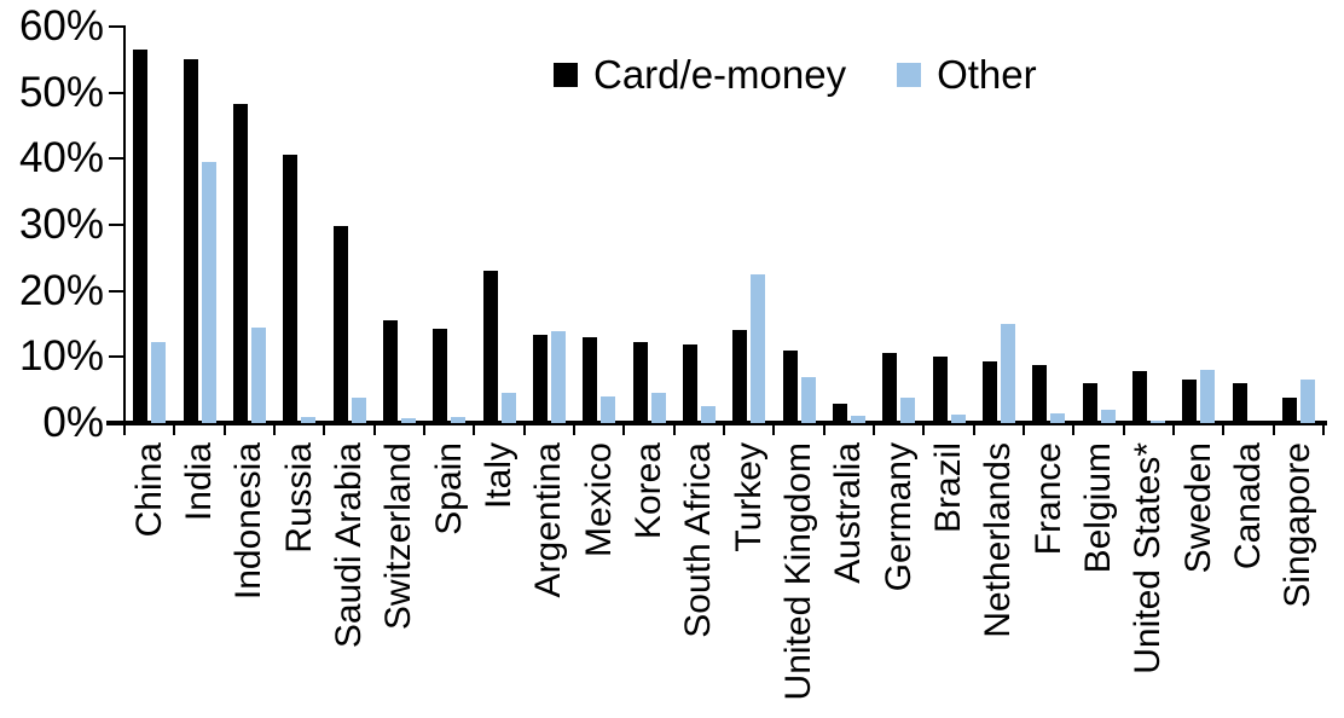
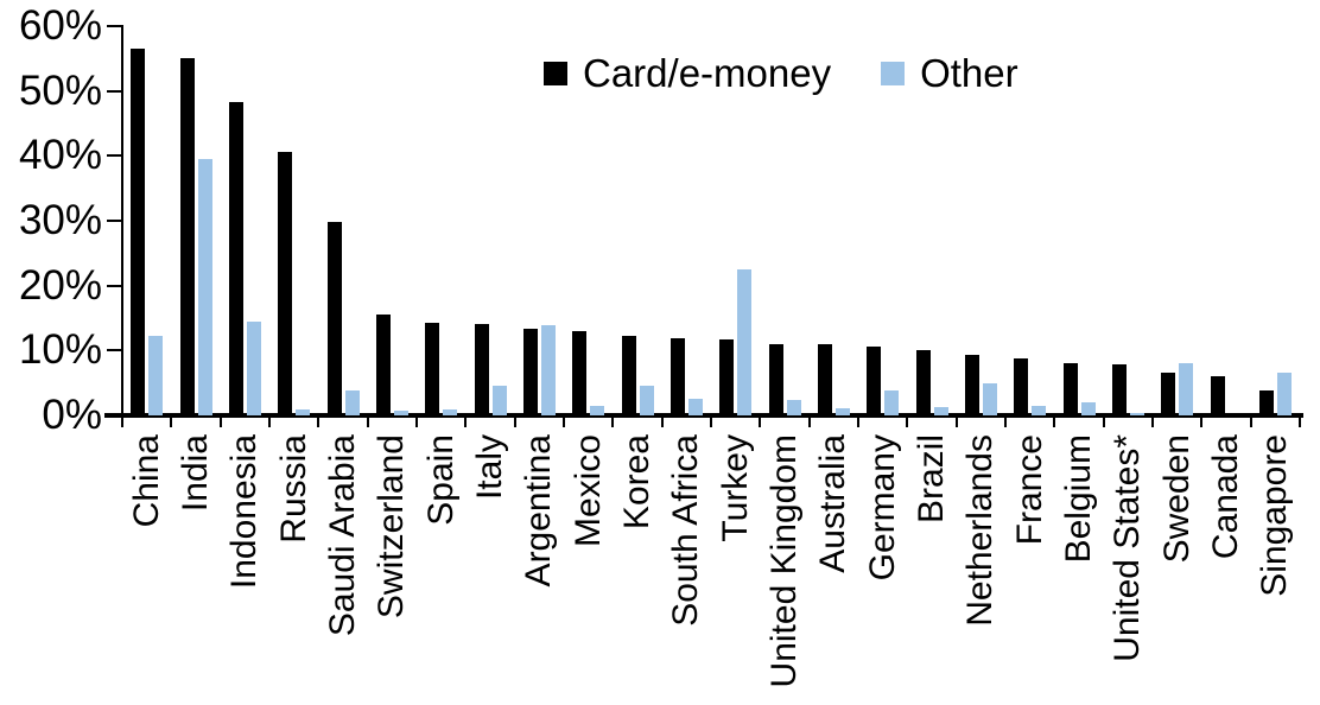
Card/e-money/Italy: 23% -> 14%
Other/Mexico: 4% -> 1%
Card/e-money/Turkey: 14% -> 12%
Other/United Kingdom: 7% -> 2%
Card/e-money/Australia: 3% -> 11%
Other/Netherlands: 15% -> 5%
Card/e-money/Belgium: 6% -> 8%
